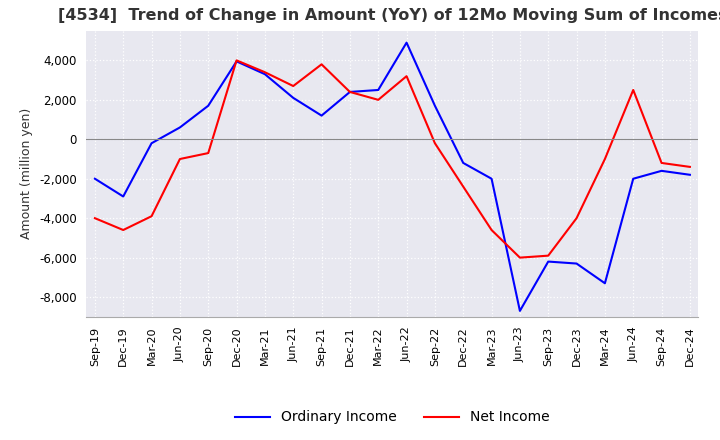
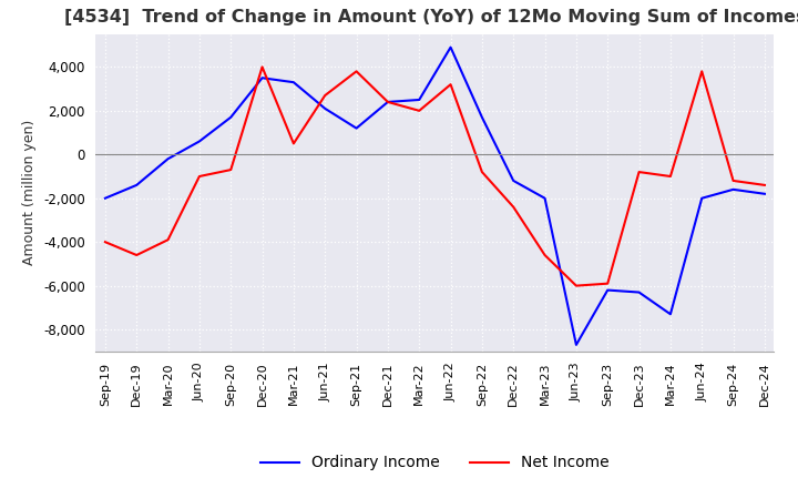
Ordinary Income/Dec-19: -2,900 -> -1,400
Ordinary Income/Dec-20: 4,000 -> 3,500
Net Income/Mar-21: 3,400 -> 500
Net Income/Sep-22: -200 -> -800
Net Income/Dec-23: -4,000 -> -800
Net Income/Jun-24: 2,500 -> 3,800
